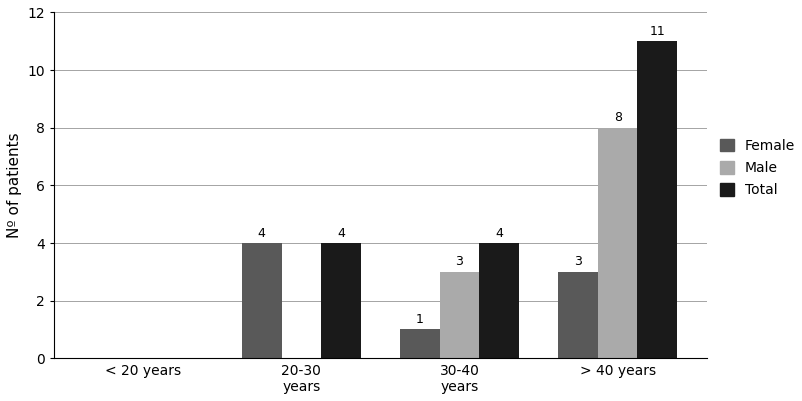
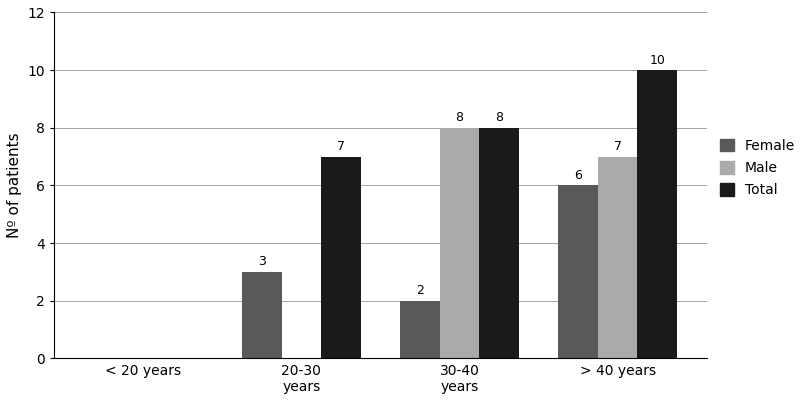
Female/20-30 years: 4 -> 3
Total/20-30 years: 4 -> 7
Female/30-40 years: 1 -> 2
Male/30-40 years: 3 -> 8
Total/30-40 years: 4 -> 8
Female/> 40 years: 3 -> 6
Male/> 40 years: 8 -> 7
Total/> 40 years: 11 -> 10
